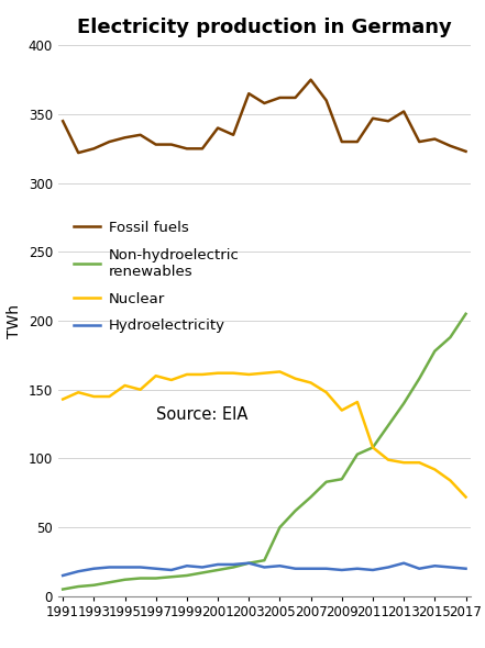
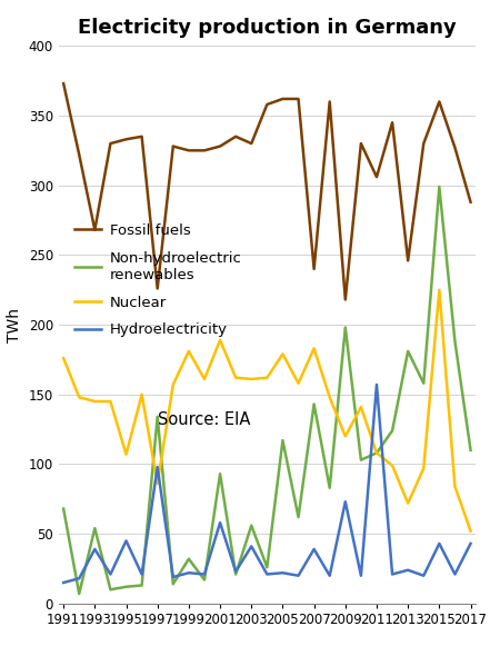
Fossil fuels/1991: 345 -> 373
Nuclear/1991: 143 -> 176
Non-hydroelectric renewables/1991: 5 -> 68
Fossil fuels/1993: 325 -> 268
Non-hydroelectric renewables/1993: 8 -> 54
Hydroelectricity/1993: 20 -> 39
Nuclear/1995: 153 -> 107
Hydroelectricity/1995: 21 -> 45
Fossil fuels/1997: 328 -> 226
Nuclear/1997: 160 -> 86
Non-hydroelectric renewables/1997: 13 -> 134
Hydroelectricity/1997: 20 -> 98
Nuclear/1999: 161 -> 181
Non-hydroelectric renewables/1999: 15 -> 32
Fossil fuels/2001: 340 -> 328
Nuclear/2001: 162 -> 189
Non-hydroelectric renewables/2001: 19 -> 93
Hydroelectricity/2001: 23 -> 58
Fossil fuels/2003: 365 -> 330
Non-hydroelectric renewables/2003: 24 -> 56
Hydroelectricity/2003: 24 -> 41
Nuclear/2005: 163 -> 179
Non-hydroelectric renewables/2005: 50 -> 117
Fossil fuels/2007: 375 -> 240
Nuclear/2007: 155 -> 183
Non-hydroelectric renewables/2007: 72 -> 143
Hydroelectricity/2007: 20 -> 39
Fossil fuels/2009: 330 -> 218
Nuclear/2009: 135 -> 120
Non-hydroelectric renewables/2009: 85 -> 198
Hydroelectricity/2009: 19 -> 73
Fossil fuels/2011: 347 -> 306
Hydroelectricity/2011: 19 -> 157
Fossil fuels/2013: 352 -> 246
Nuclear/2013: 97 -> 72
Non-hydroelectric renewables/2013: 140 -> 181
Fossil fuels/2015: 332 -> 360
Nuclear/2015: 92 -> 225
Non-hydroelectric renewables/2015: 178 -> 299
Hydroelectricity/2015: 22 -> 43
Fossil fuels/2017: 323 -> 288
Nuclear/2017: 72 -> 52
Non-hydroelectric renewables/2017: 205 -> 110
Hydroelectricity/2017: 20 -> 43
